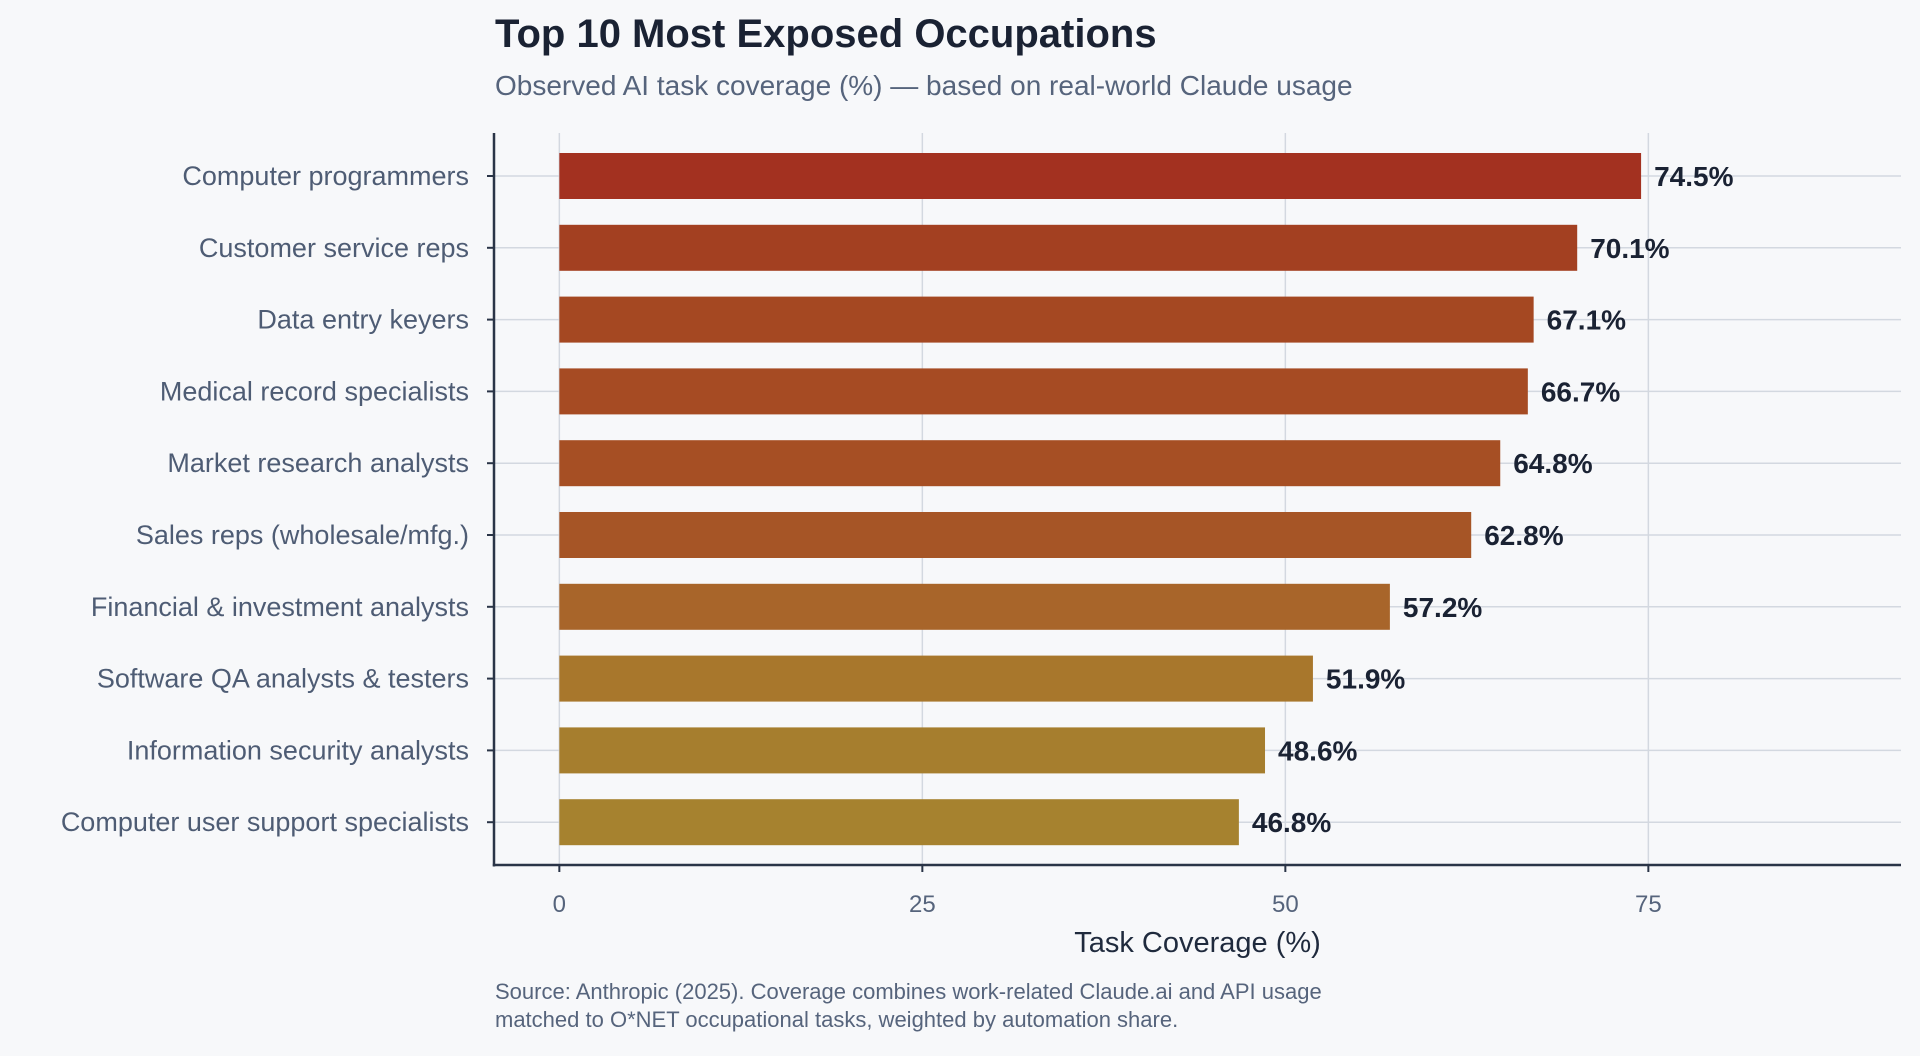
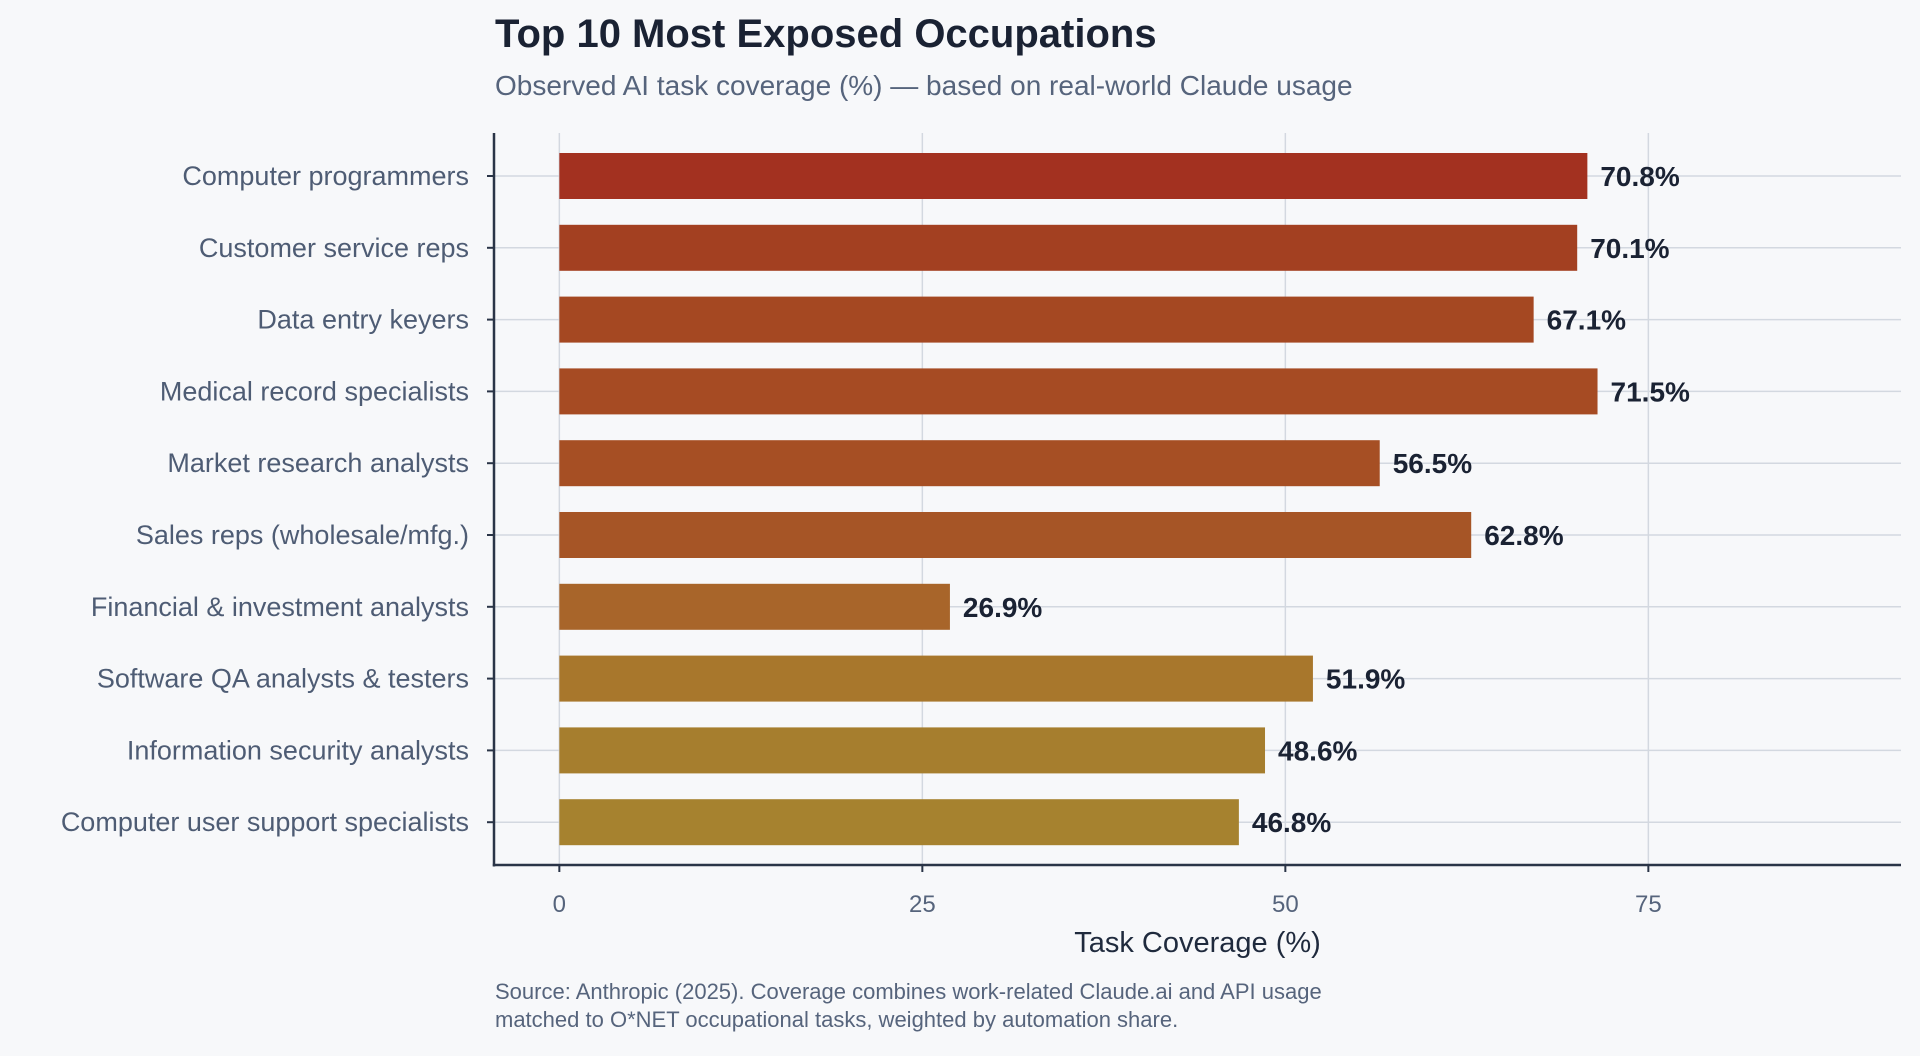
Computer programmers: 74.5% -> 70.8%
Medical record specialists: 66.7% -> 71.5%
Market research analysts: 64.8% -> 56.5%
Financial & investment analysts: 57.2% -> 26.9%
